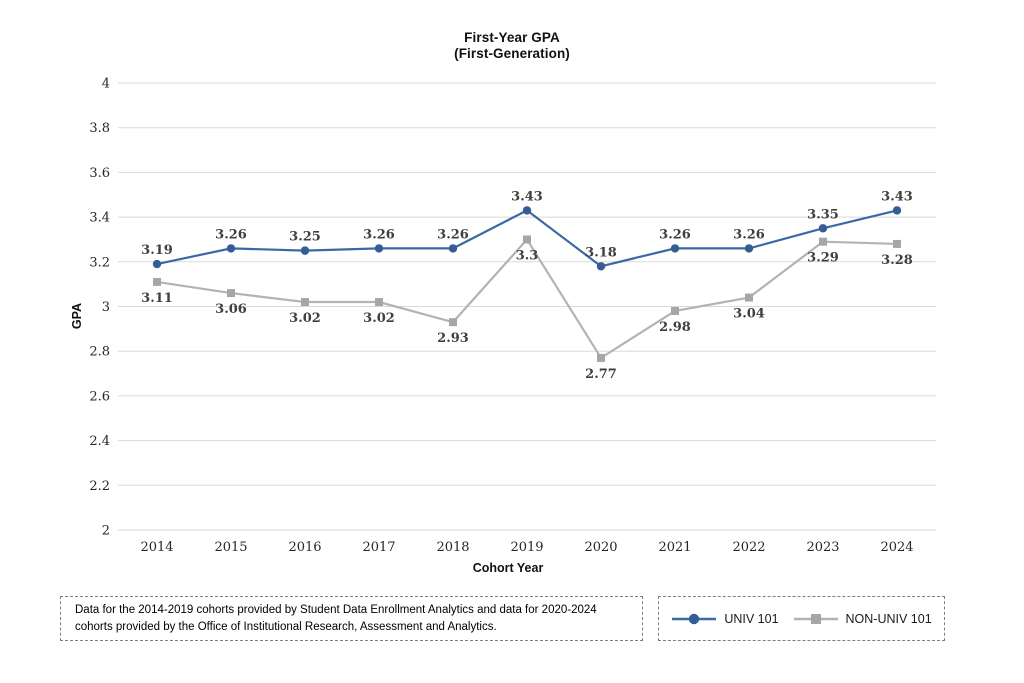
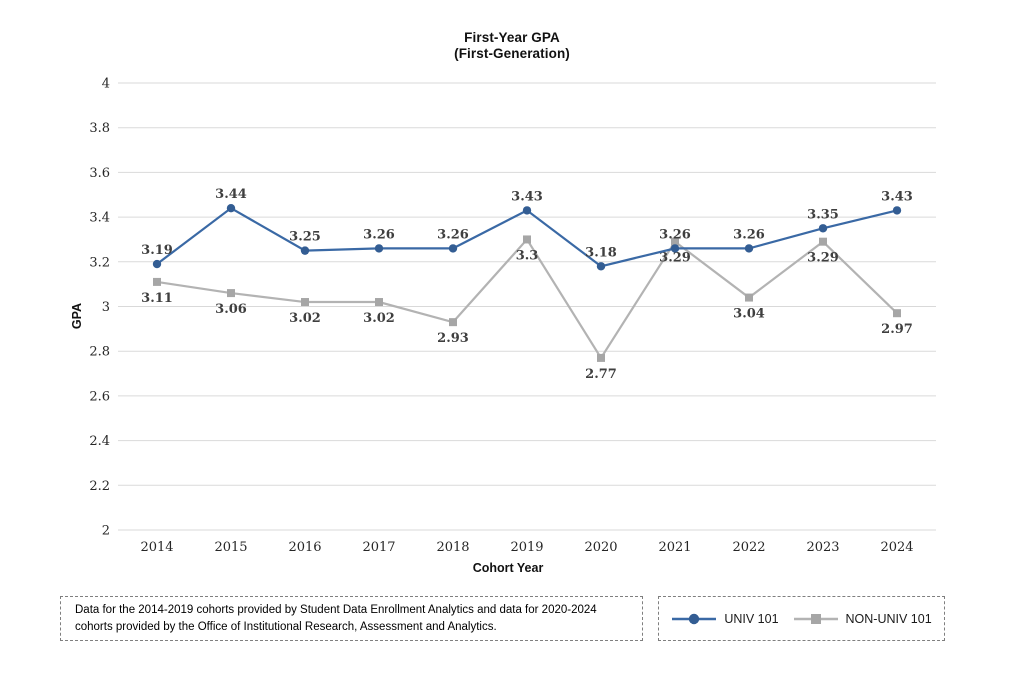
UNIV 101/2015: 3.26 -> 3.44
NON-UNIV 101/2021: 2.98 -> 3.29
NON-UNIV 101/2024: 3.28 -> 2.97
